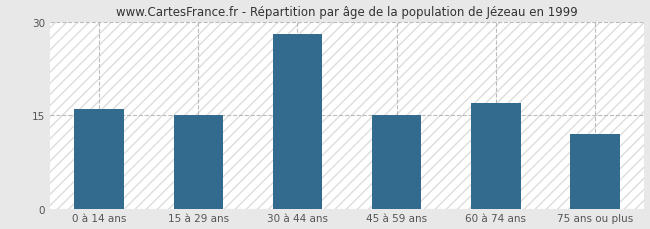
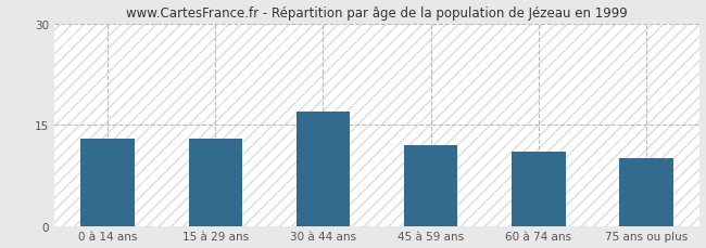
0 à 14 ans: 16 -> 13
15 à 29 ans: 15 -> 13
30 à 44 ans: 28 -> 17
45 à 59 ans: 15 -> 12
60 à 74 ans: 17 -> 11
75 ans ou plus: 12 -> 10
